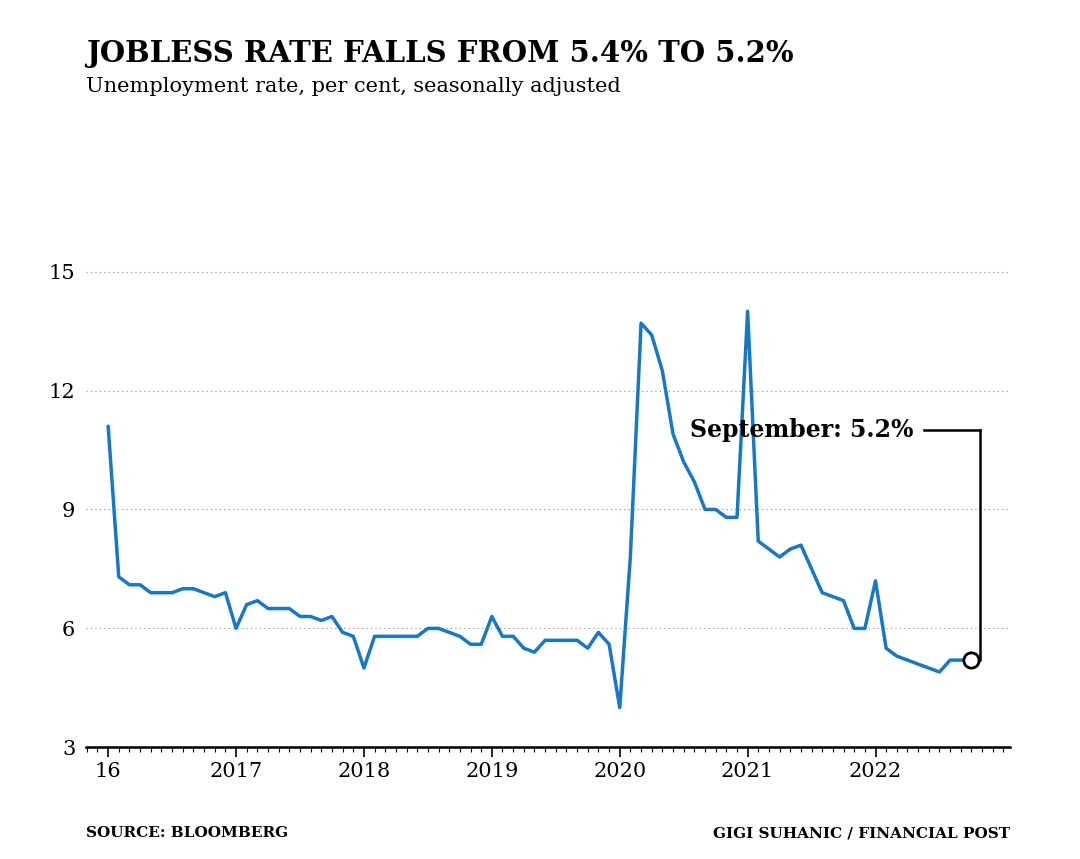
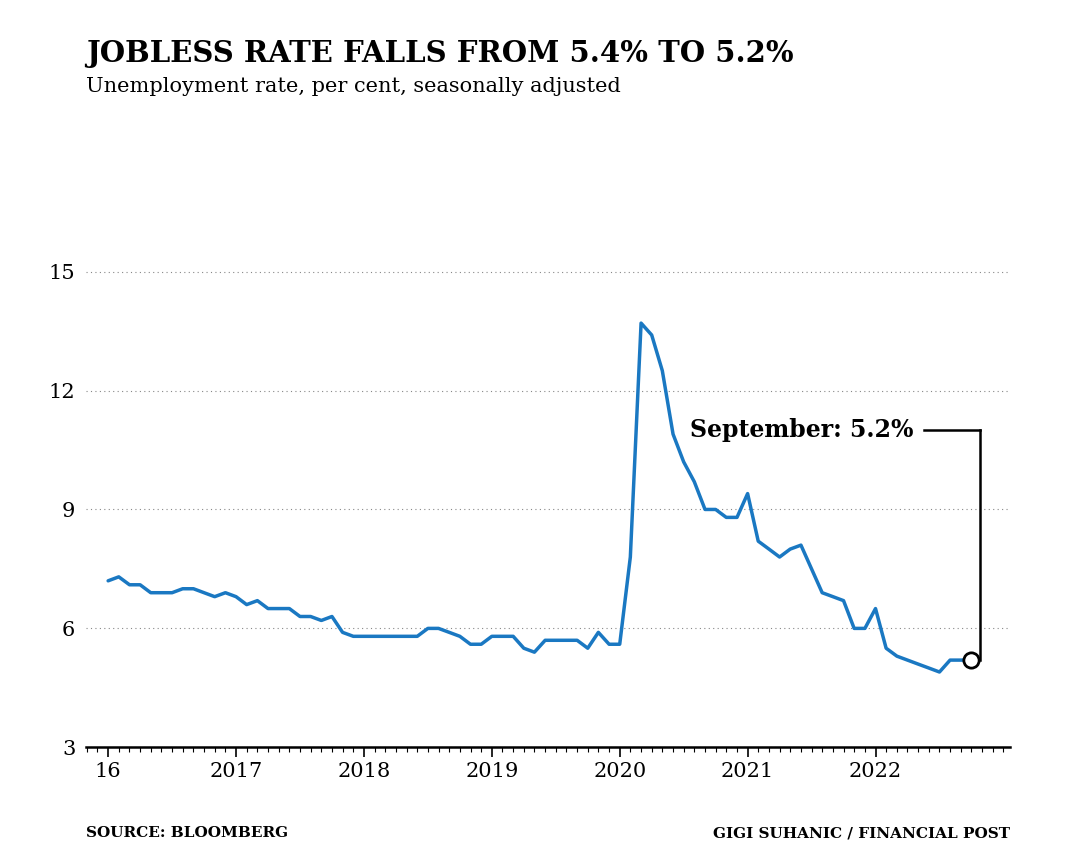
16: 11.1 -> 7.2
2017: 6.0 -> 6.8
2018: 5.0 -> 5.8
2019: 6.3 -> 5.8
2020: 4.0 -> 5.6
2021: 14.0 -> 9.4
2022: 7.2 -> 6.5
